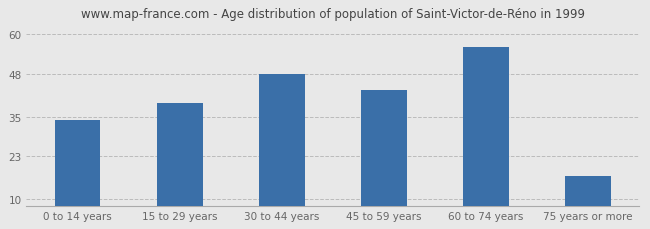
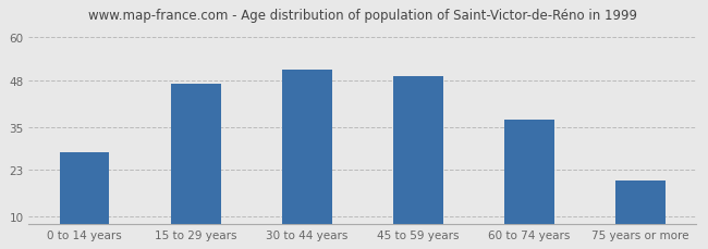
0 to 14 years: 34 -> 28
15 to 29 years: 39 -> 47
30 to 44 years: 48 -> 51
45 to 59 years: 43 -> 49
60 to 74 years: 56 -> 37
75 years or more: 17 -> 20
